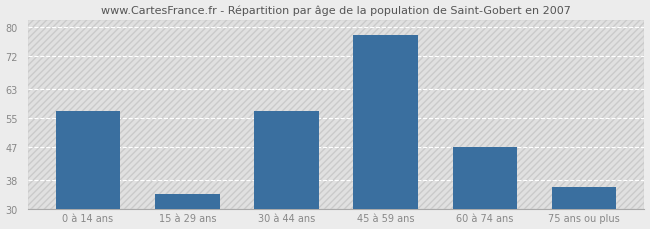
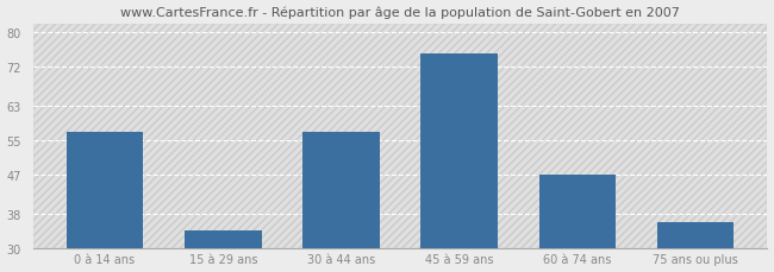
45 à 59 ans: 78 -> 75
